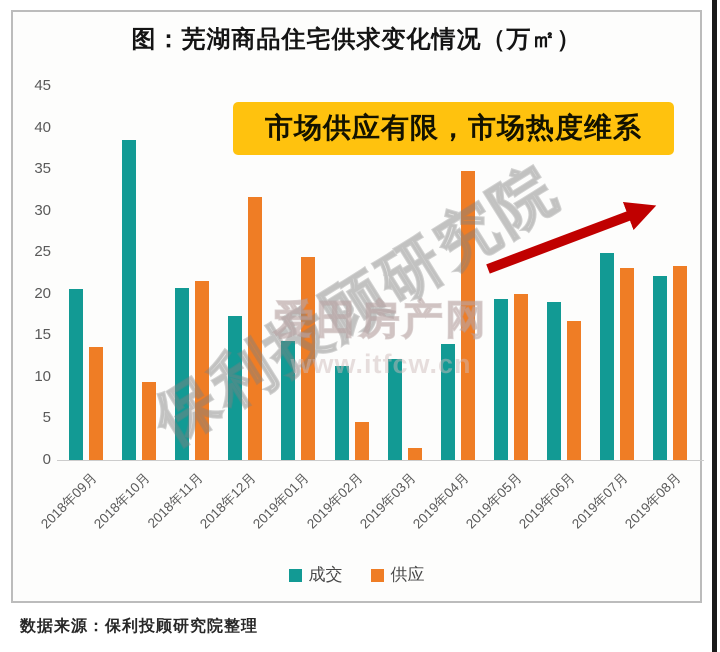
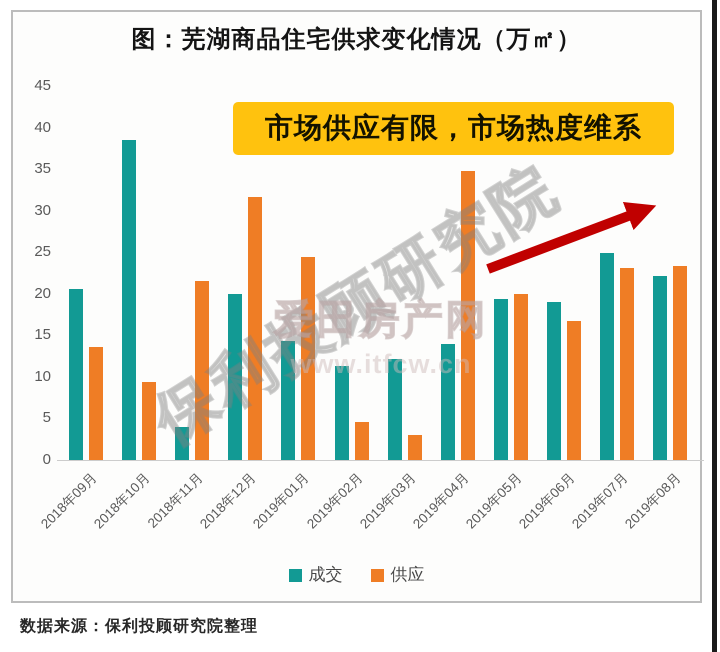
成交/2018年11月: 21 -> 4
成交/2018年12月: 17 -> 20
供应/2019年03月: 2 -> 3
